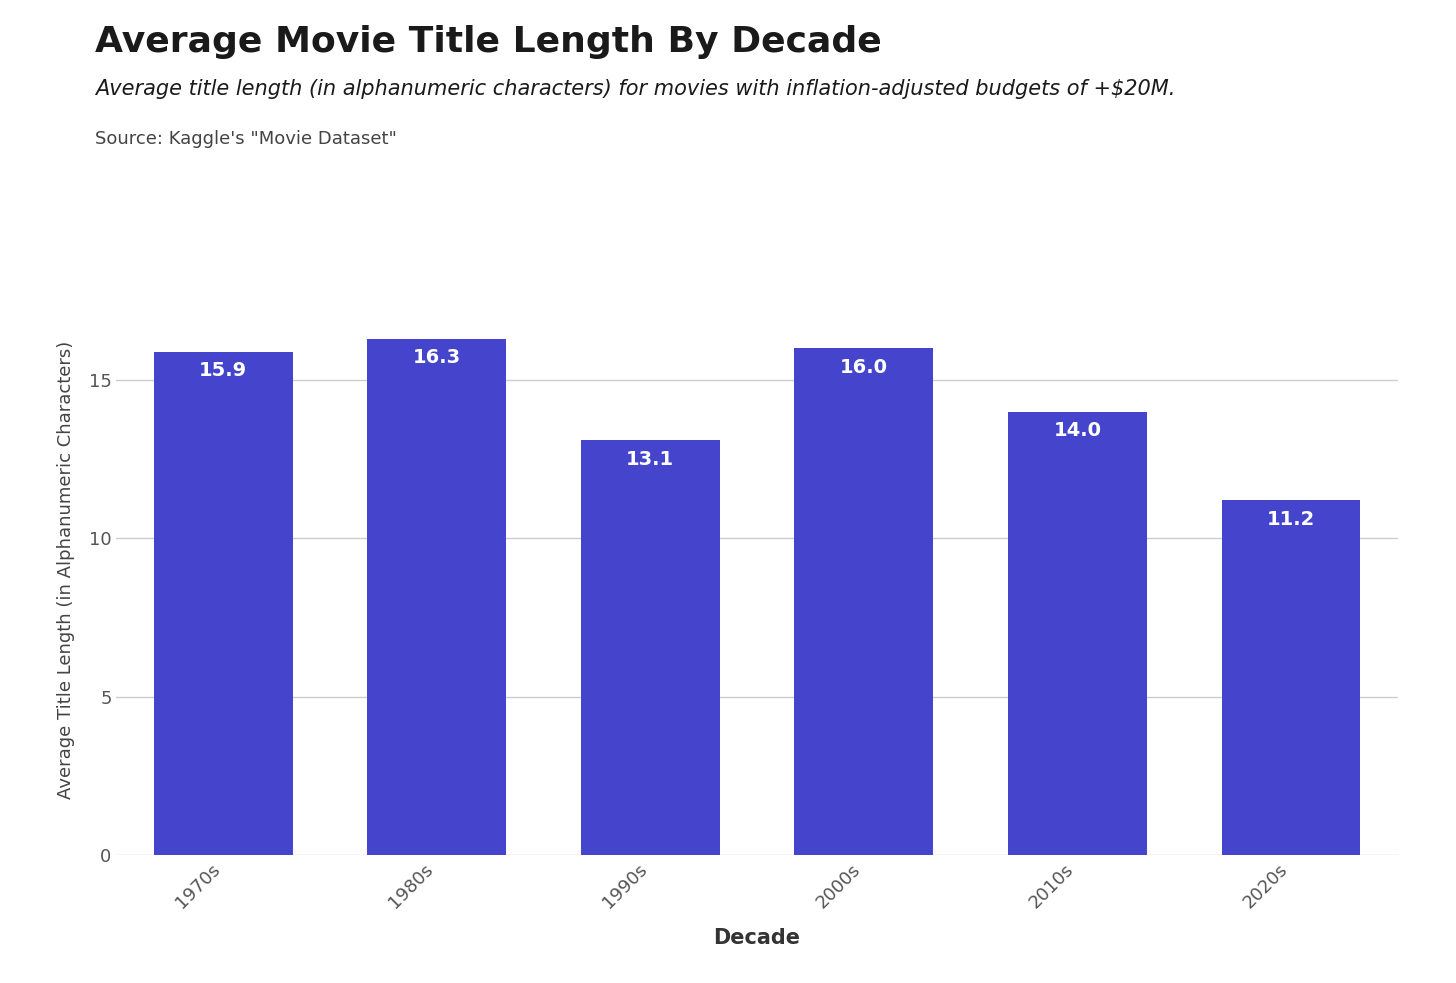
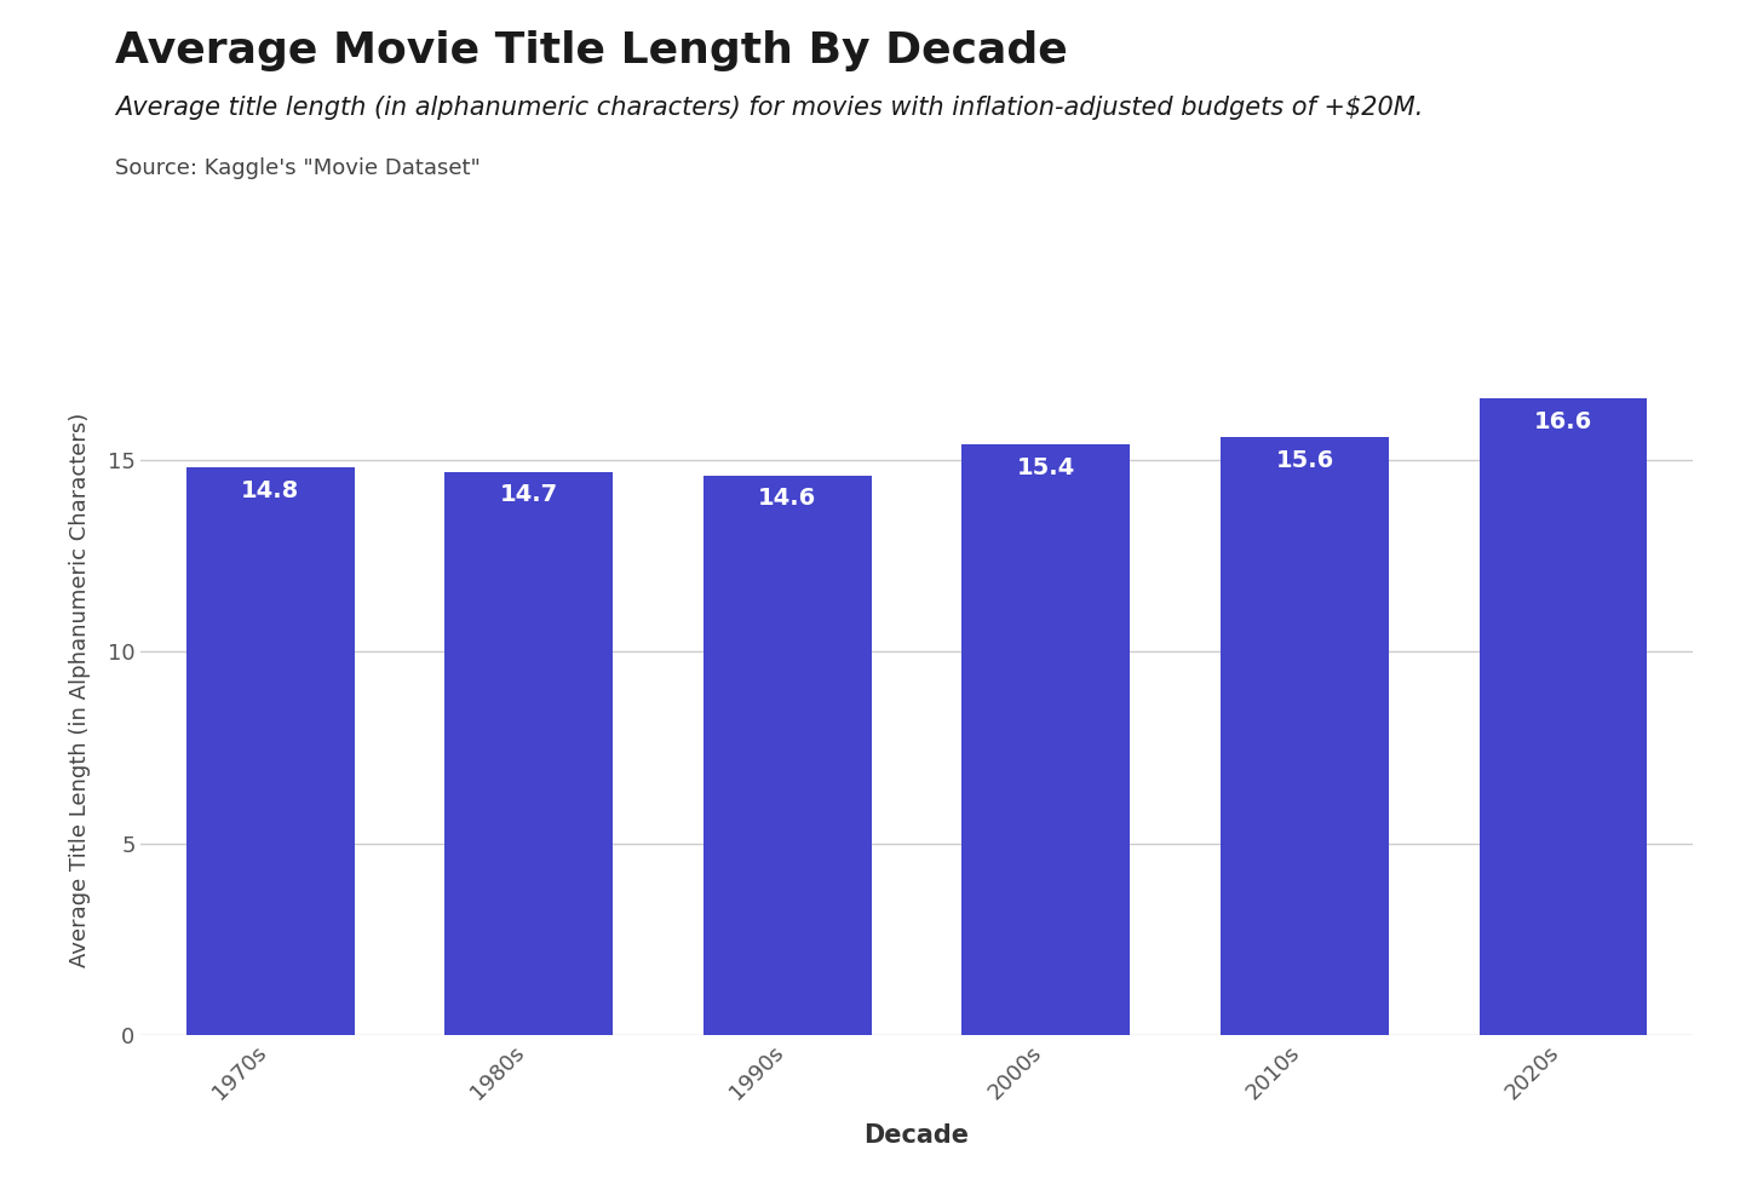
1970s: 15.9 -> 14.8
1980s: 16.3 -> 14.7
1990s: 13.1 -> 14.6
2000s: 16.0 -> 15.4
2010s: 14.0 -> 15.6
2020s: 11.2 -> 16.6
